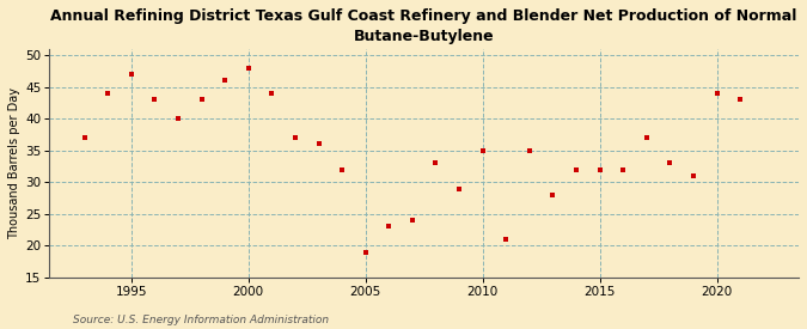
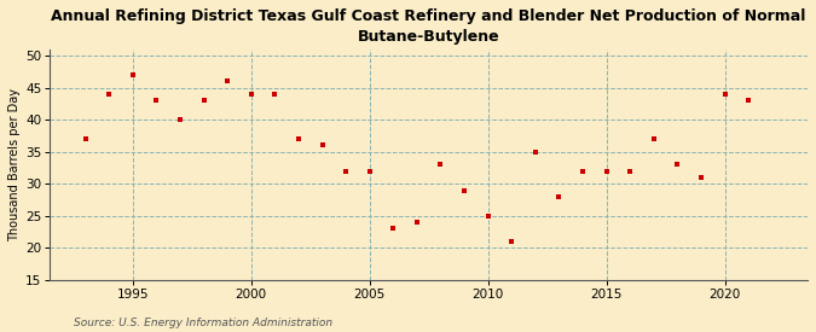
2000: 48 -> 44
2005: 19 -> 32
2010: 35 -> 25
